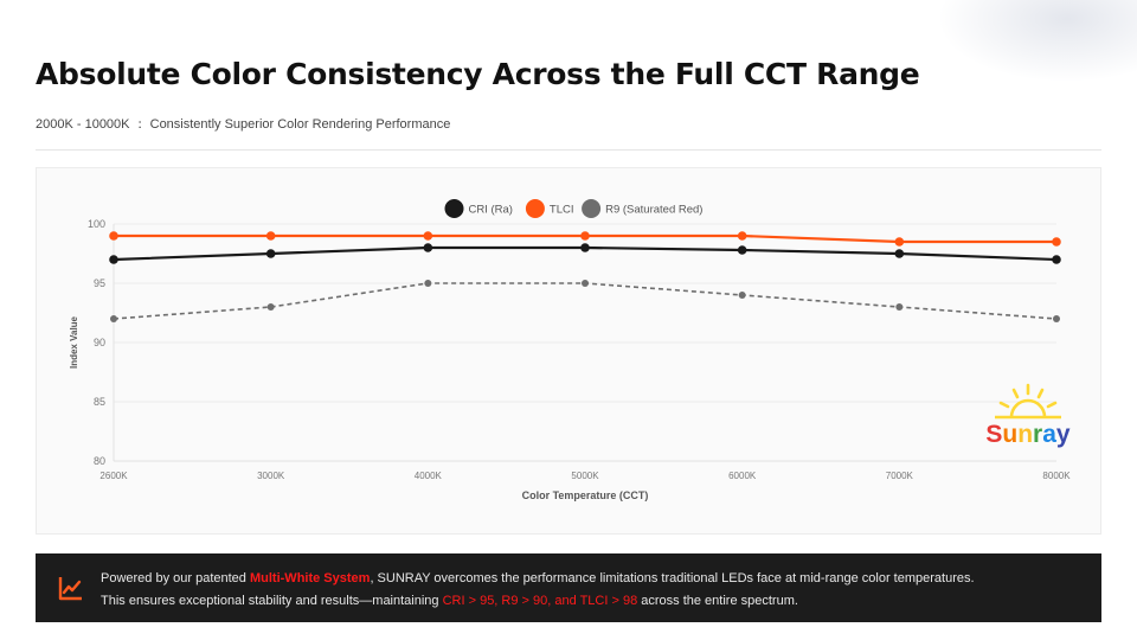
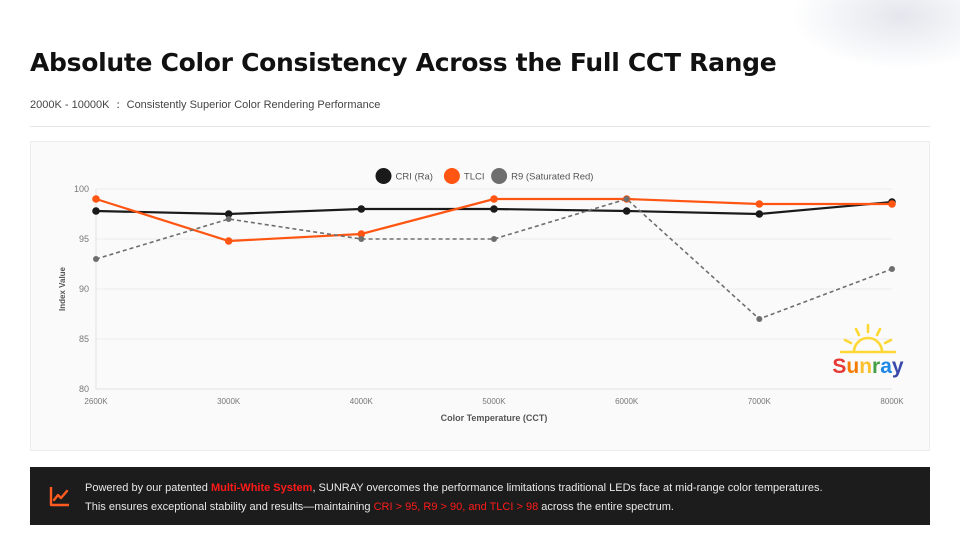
CRI (Ra)/2600K: 97.0 -> 97.8
R9 (Saturated Red)/2600K: 92 -> 93
TLCI/3000K: 99.0 -> 94.8
R9 (Saturated Red)/3000K: 93 -> 97
TLCI/4000K: 99.0 -> 95.5
R9 (Saturated Red)/6000K: 94 -> 99
R9 (Saturated Red)/7000K: 93 -> 87
CRI (Ra)/8000K: 97.0 -> 98.7
